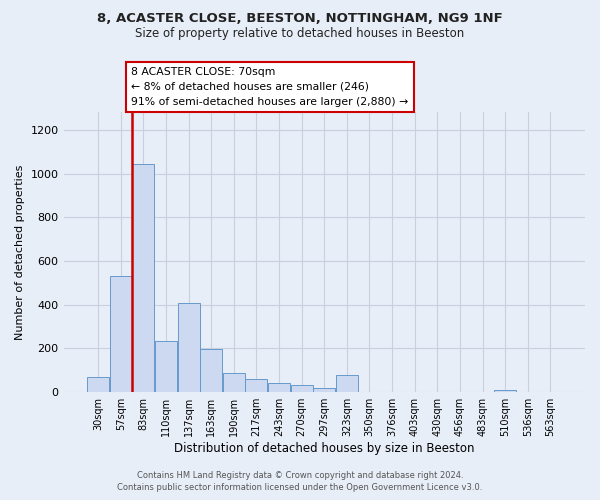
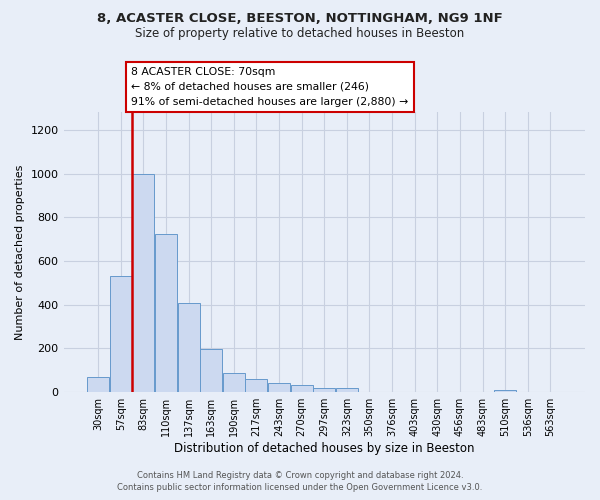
83sqm: 1045 -> 1000
110sqm: 235 -> 725
323sqm: 80 -> 18
